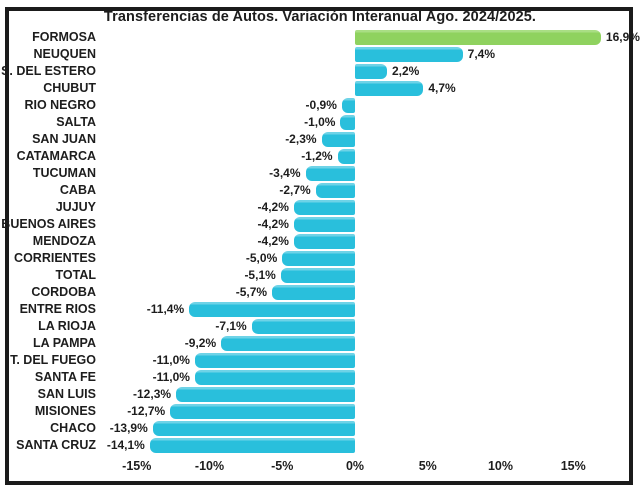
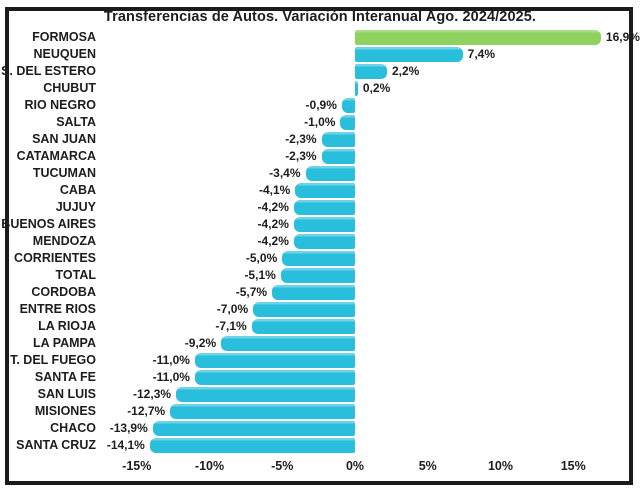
CHUBUT: 4,7% -> 0,2%
CATAMARCA: -1,2% -> -2,3%
CABA: -2,7% -> -4,1%
ENTRE RIOS: -11,4% -> -7,0%
